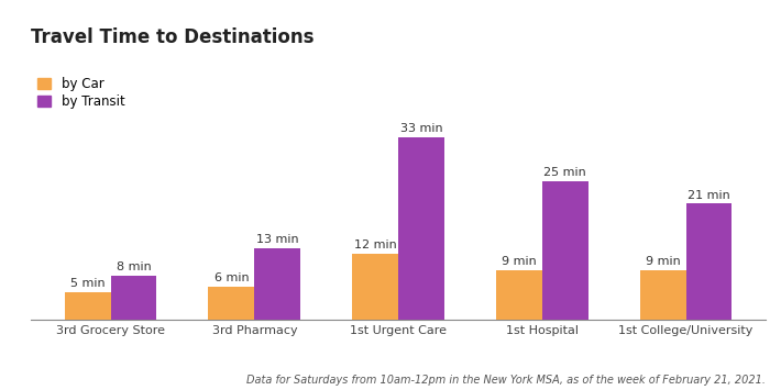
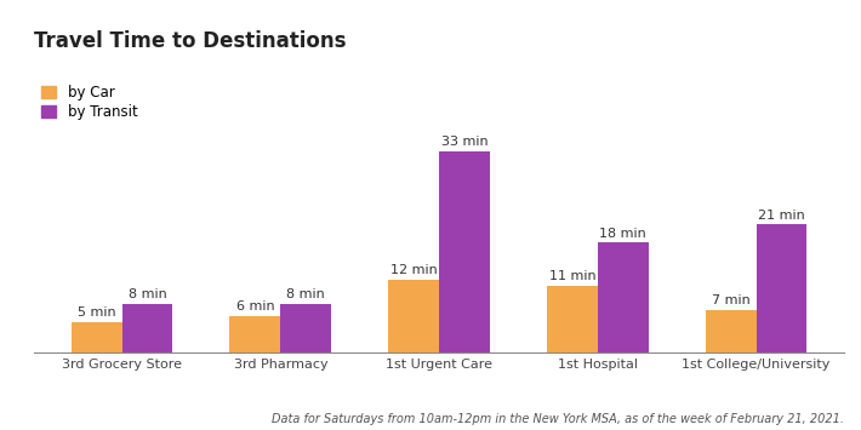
by Transit/3rd Pharmacy: 13 -> 8
by Car/1st Hospital: 9 -> 11
by Transit/1st Hospital: 25 -> 18
by Car/1st College/University: 9 -> 7
